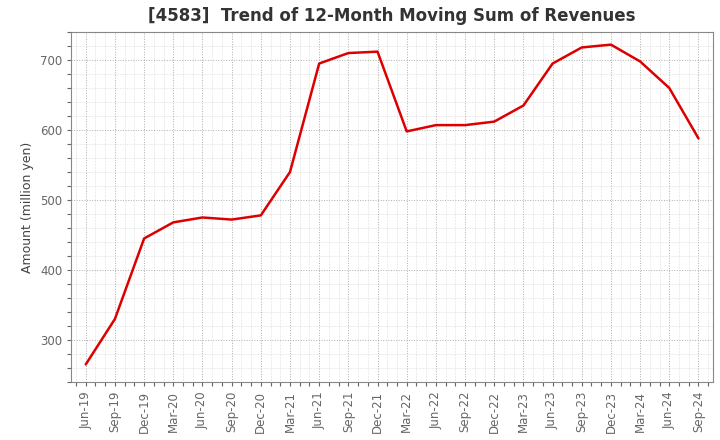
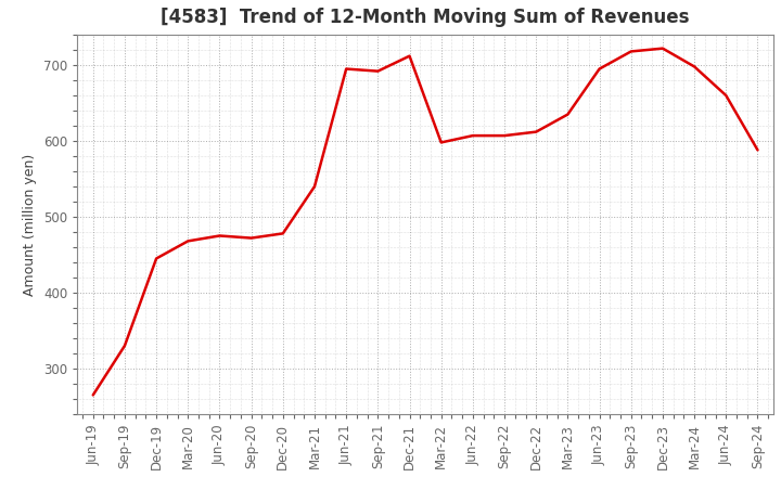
Sep-21: 710 -> 692
